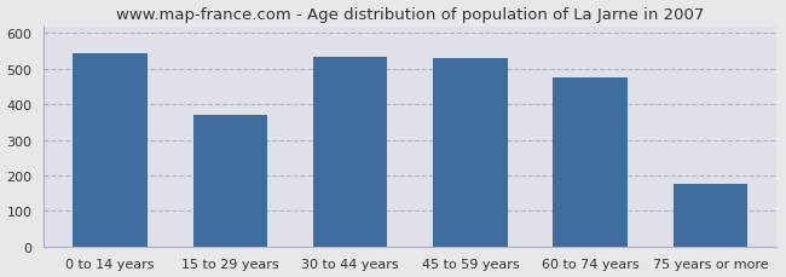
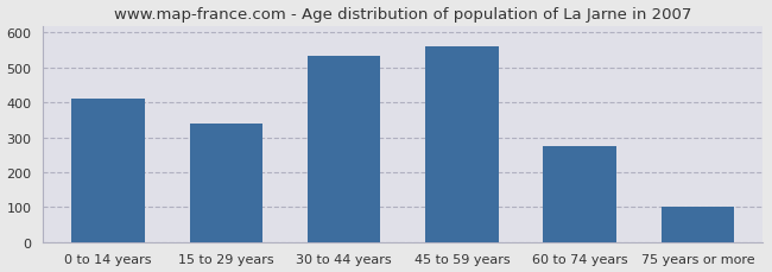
0 to 14 years: 545 -> 410
15 to 29 years: 370 -> 338
45 to 59 years: 530 -> 562
60 to 74 years: 475 -> 275
75 years or more: 175 -> 100
